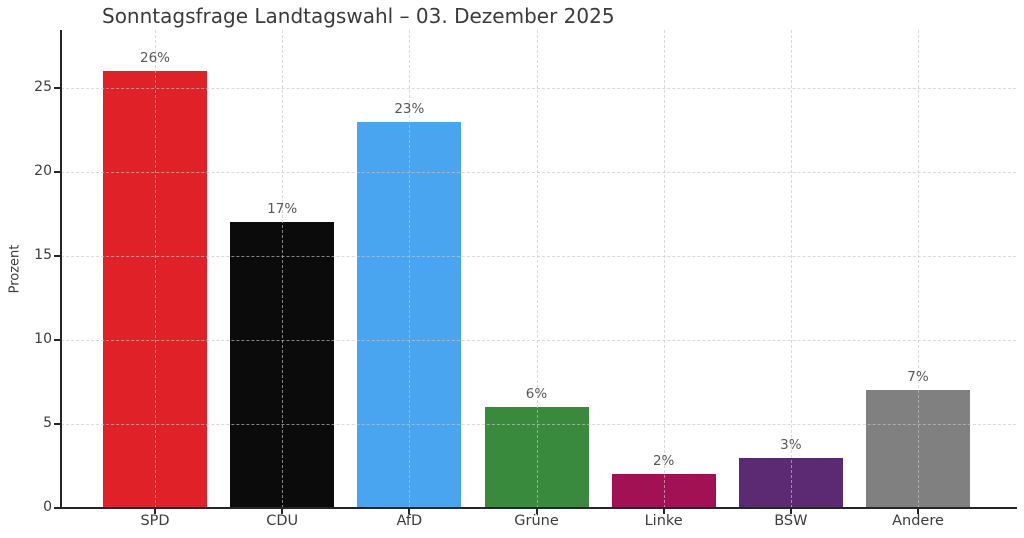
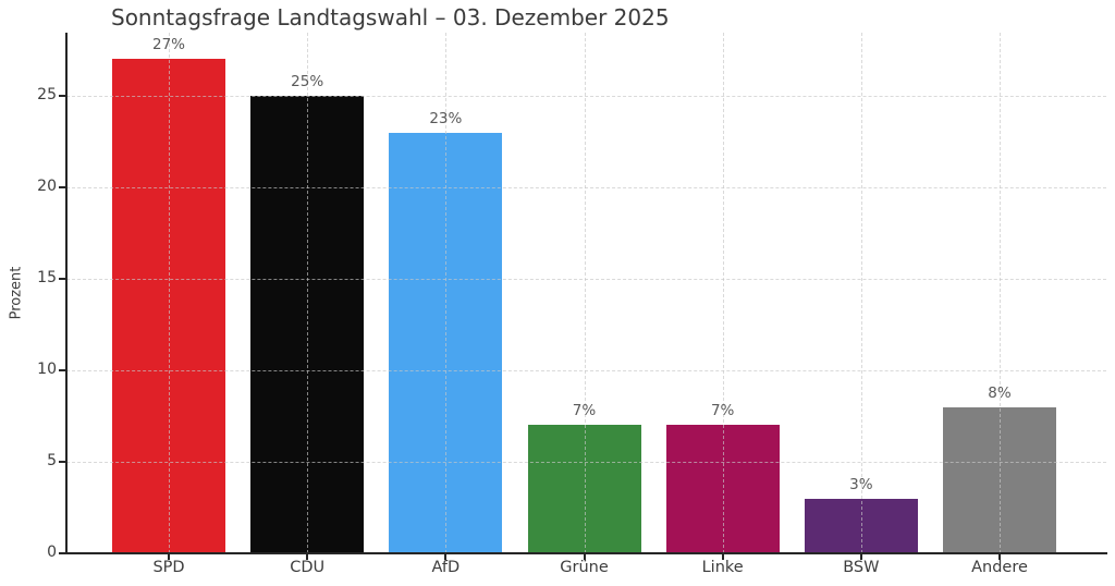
SPD: 26% -> 27%
CDU: 17% -> 25%
Grüne: 6% -> 7%
Linke: 2% -> 7%
Andere: 7% -> 8%
